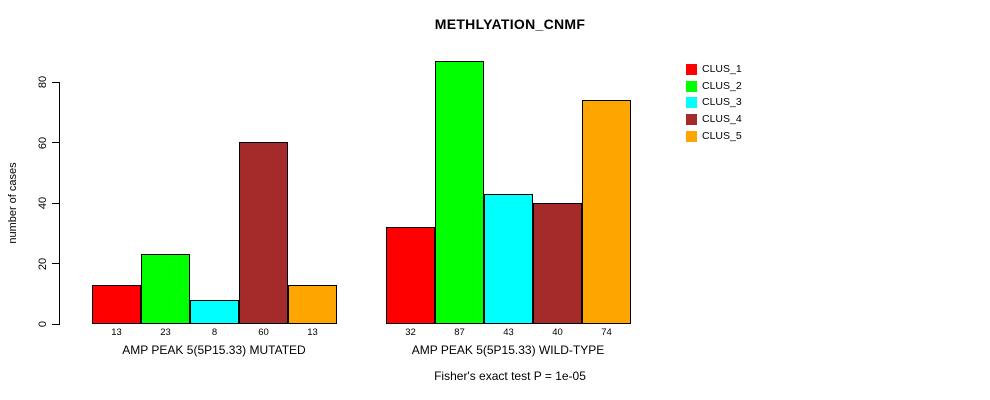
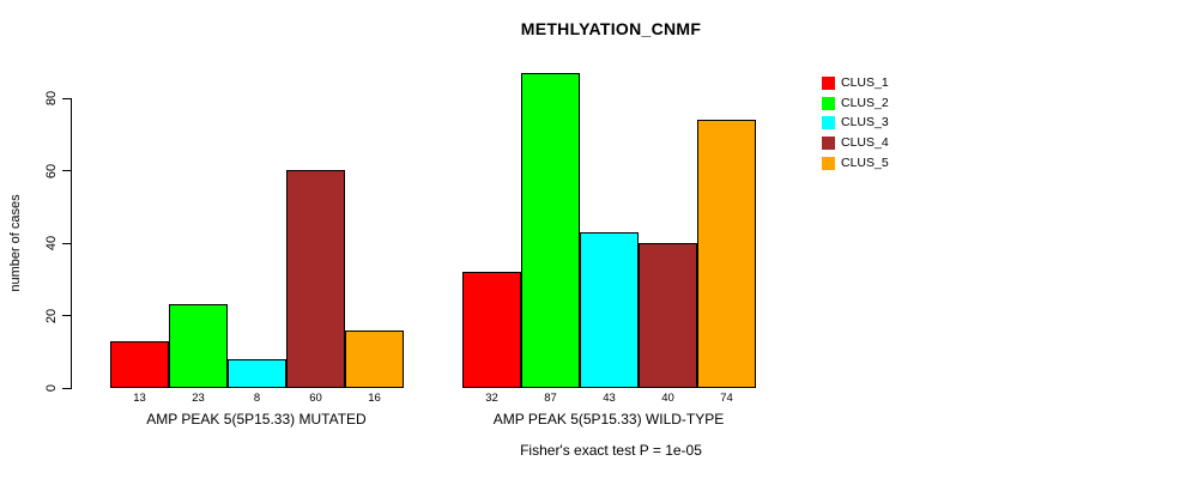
CLUS_5/AMP PEAK 5(5P15.33) MUTATED: 13 -> 16
